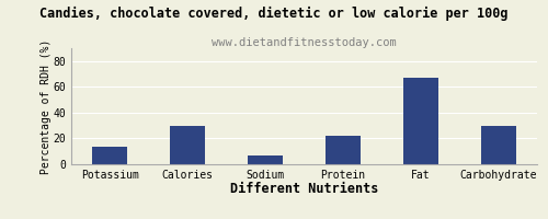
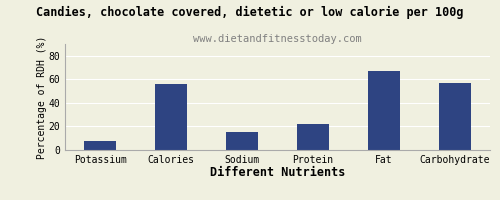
Potassium: 14 -> 8
Calories: 30 -> 56
Sodium: 7 -> 15
Carbohydrate: 30 -> 57
